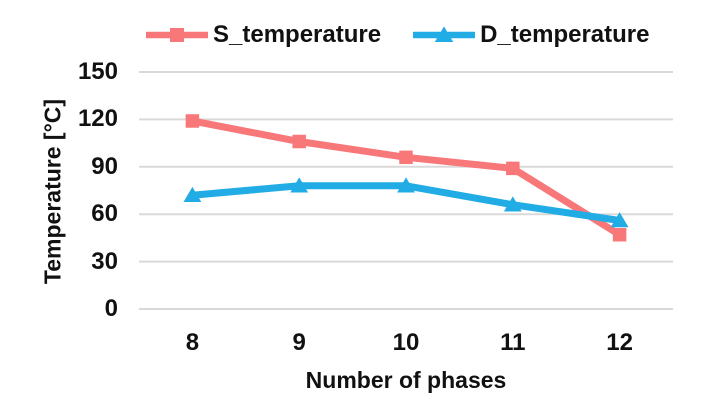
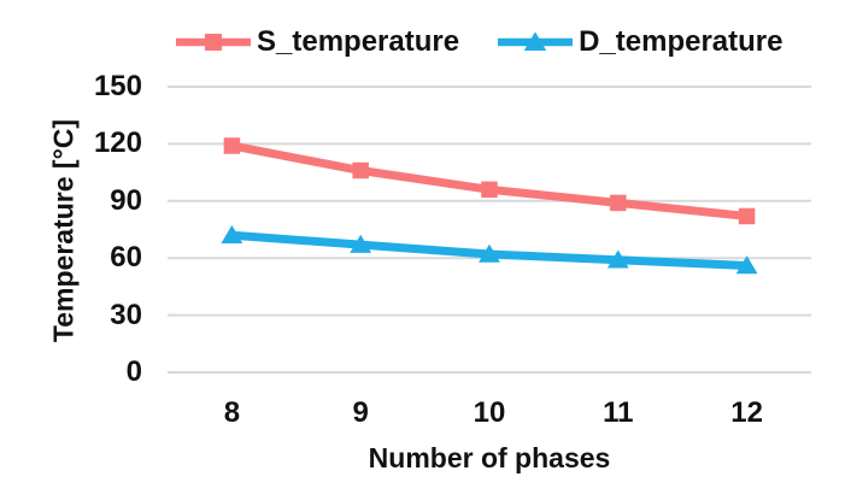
D_temperature/9: 78 -> 67
D_temperature/10: 78 -> 62
D_temperature/11: 66 -> 59
S_temperature/12: 47 -> 82
